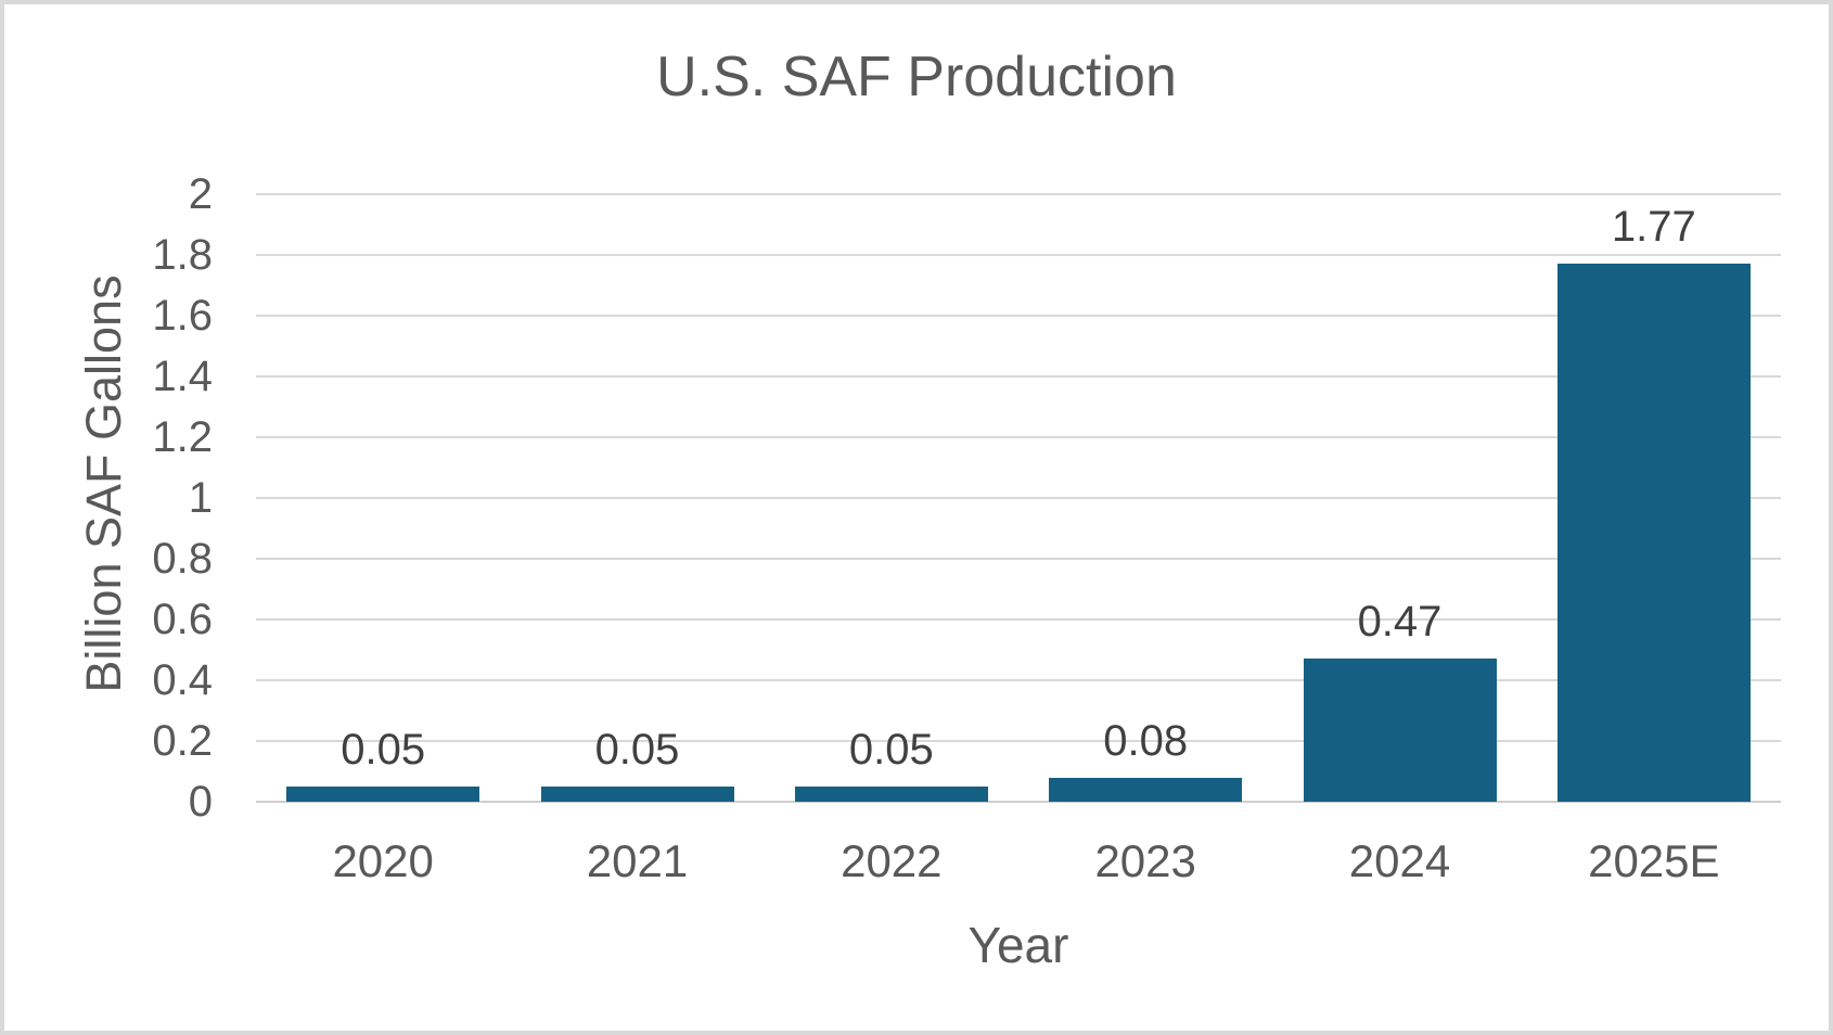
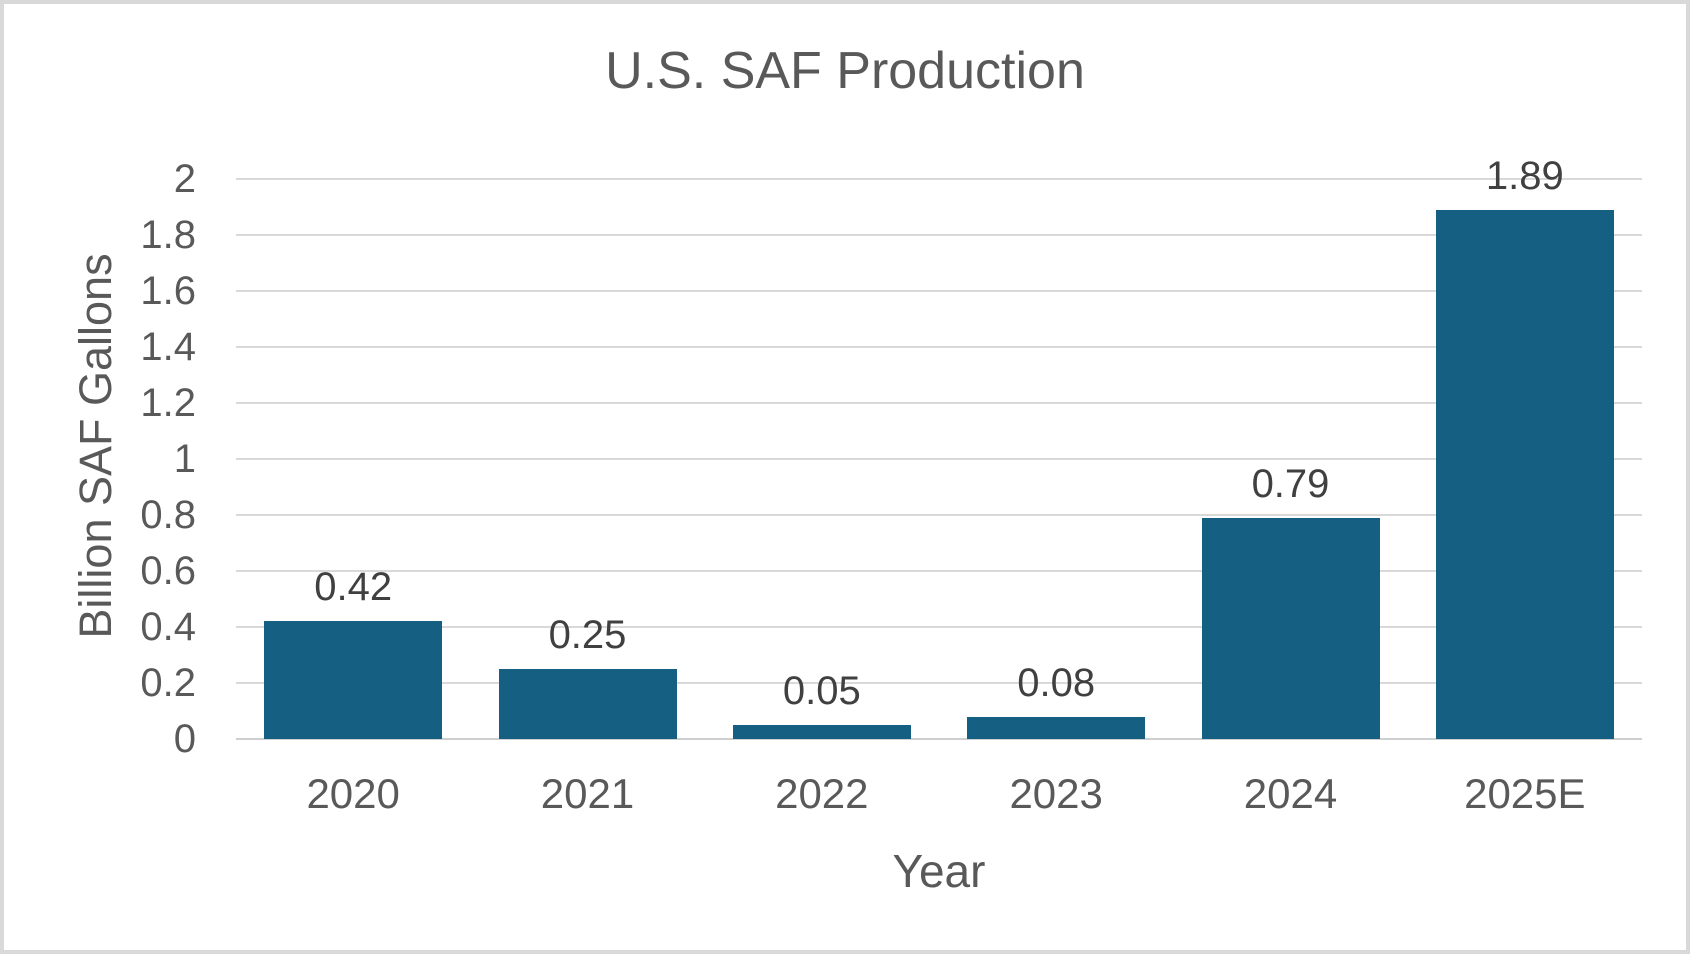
2020: 0.05 -> 0.42
2021: 0.05 -> 0.25
2024: 0.47 -> 0.79
2025E: 1.77 -> 1.89
